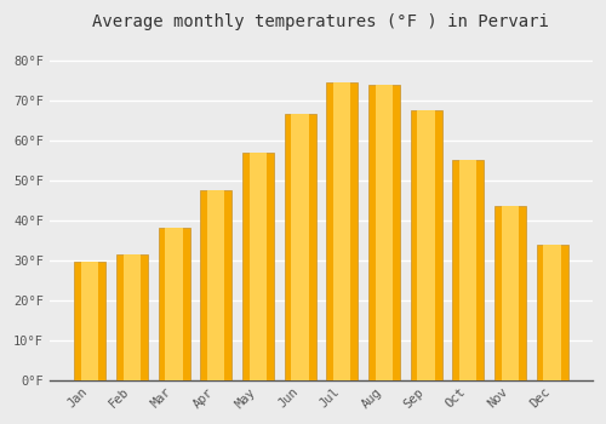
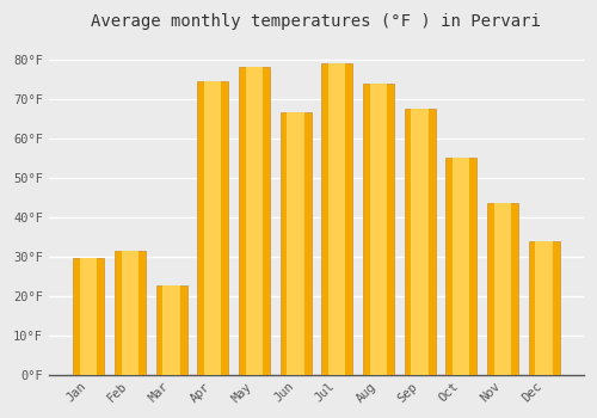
Mar: 38.0°F -> 22.5°F
Apr: 47.5°F -> 74.5°F
May: 57.0°F -> 78.0°F
Jul: 74.5°F -> 79.0°F
